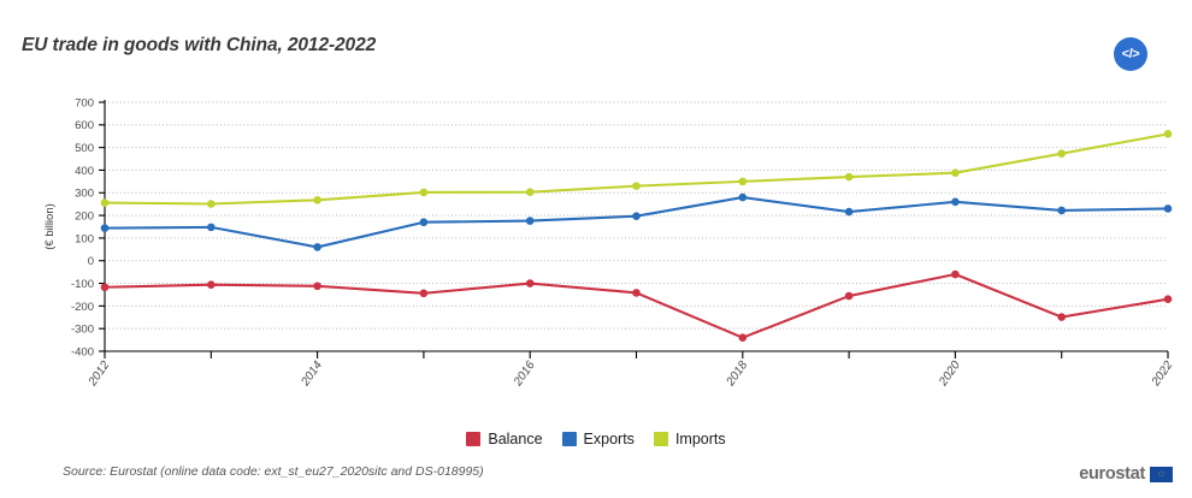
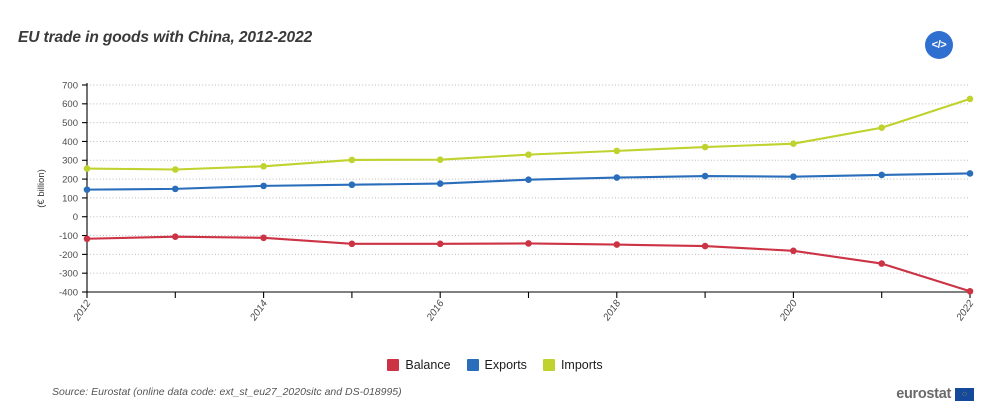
Exports/2014: 60 -> 160
Balance/2016: -100 -> -140
Balance/2018: -340 -> -150
Exports/2018: 280 -> 210
Balance/2020: -60 -> -180
Exports/2020: 260 -> 210
Balance/2022: -170 -> -400
Imports/2022: 560 -> 630
